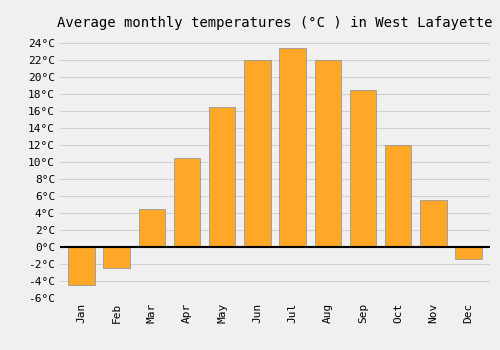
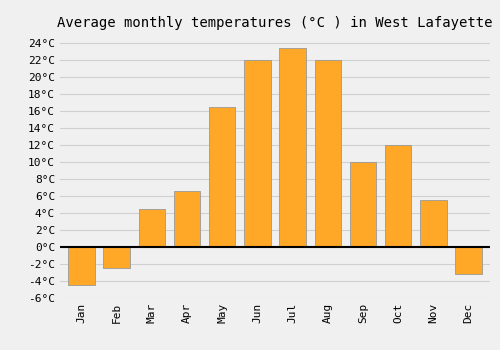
Apr: 10.5°C -> 6.6°C
Sep: 18.5°C -> 10.0°C
Dec: -1.5°C -> -3.2°C
